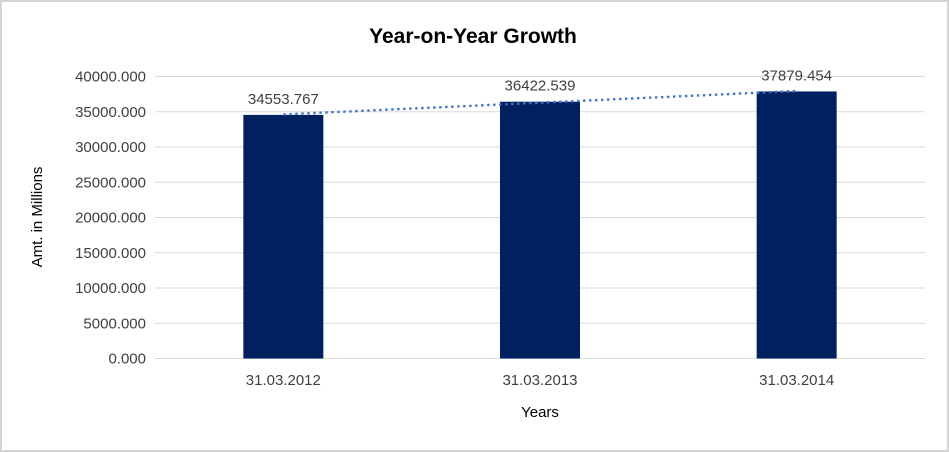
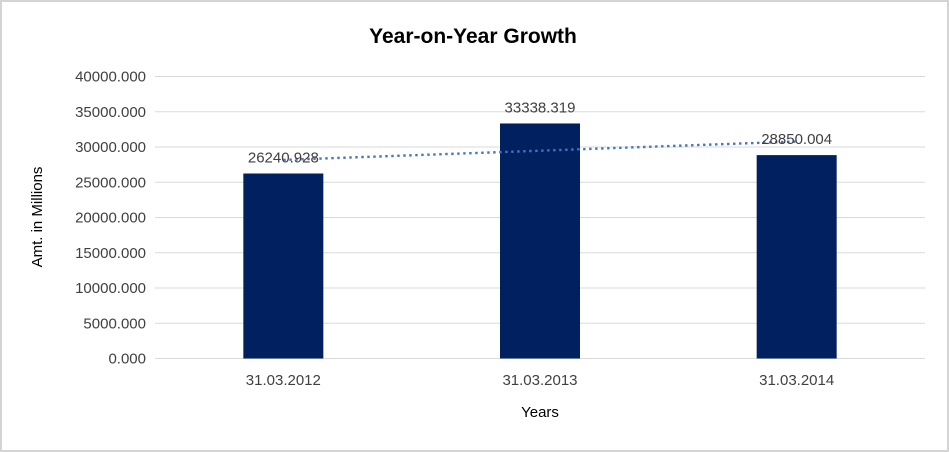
31.03.2012: 34553.767 -> 26240.928
31.03.2013: 36422.539 -> 33338.319
31.03.2014: 37879.454 -> 28850.004
